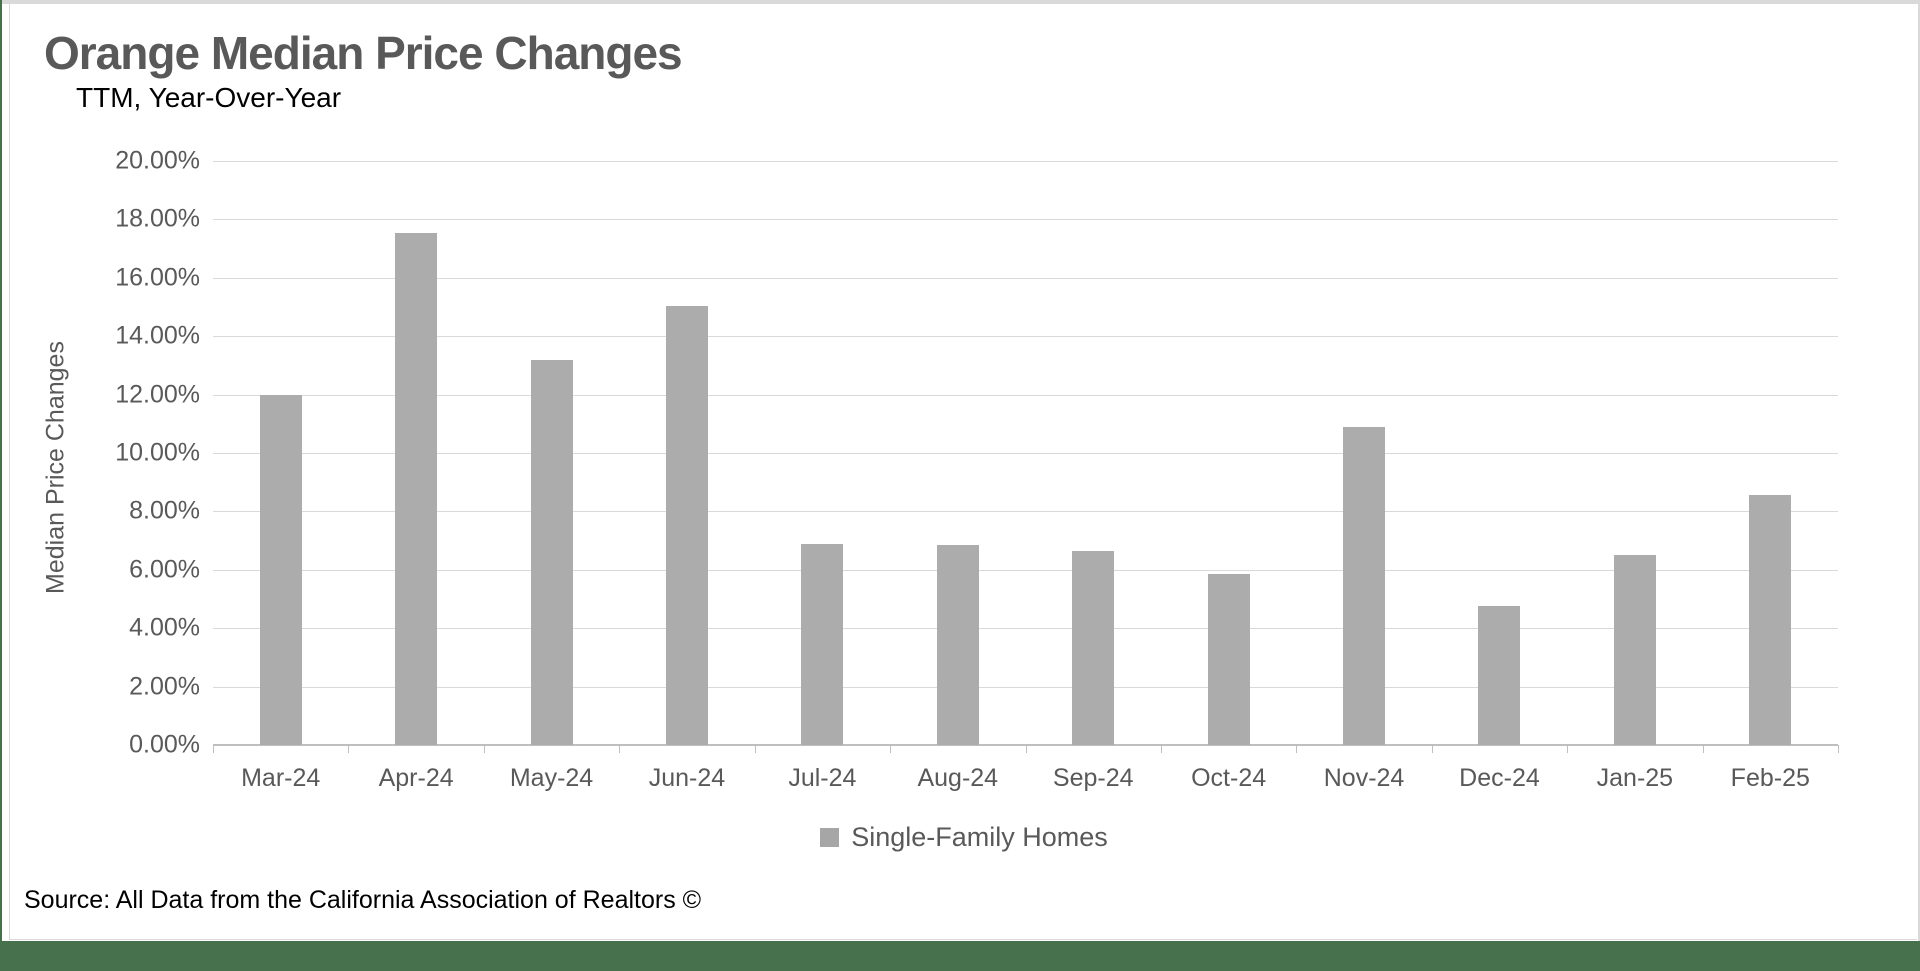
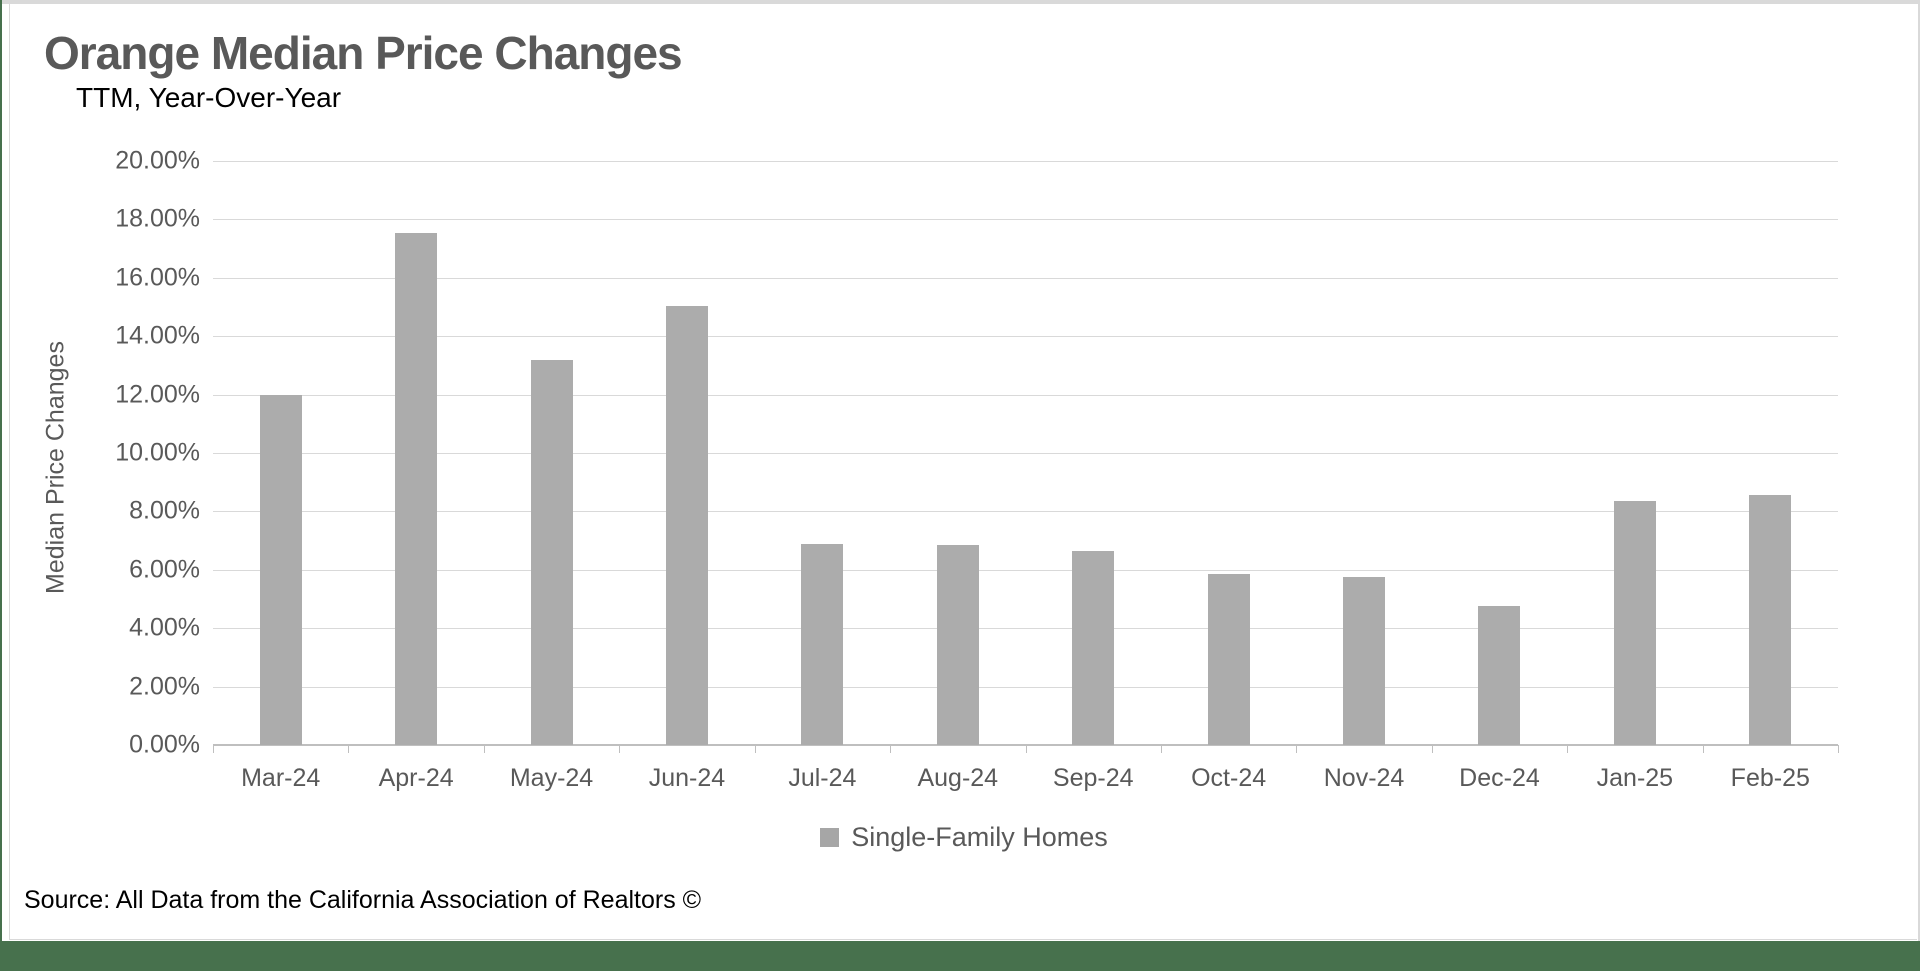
Nov-24: 10.9% -> 5.8%
Jan-25: 6.5% -> 8.3%
